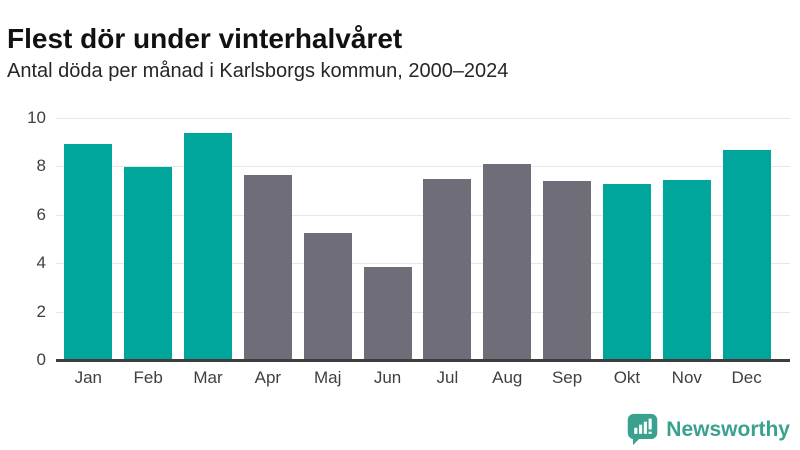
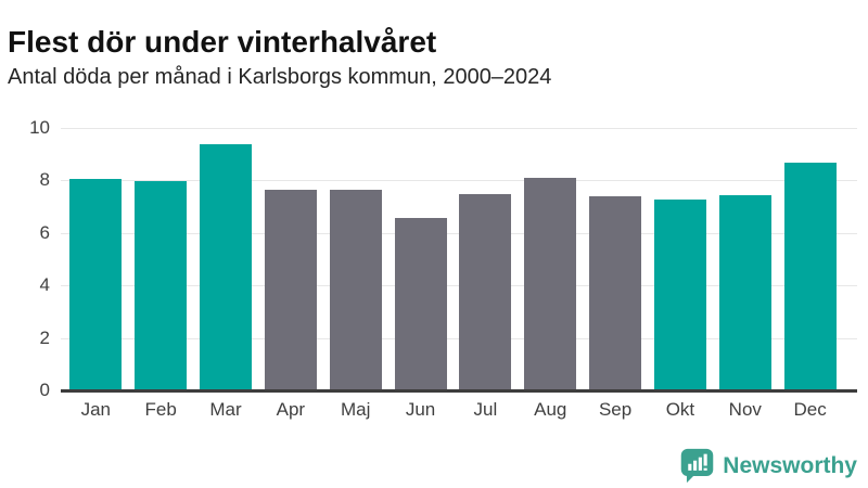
Jan: 8.9 -> 8.0
Maj: 5.2 -> 7.6
Jun: 3.8 -> 6.5
